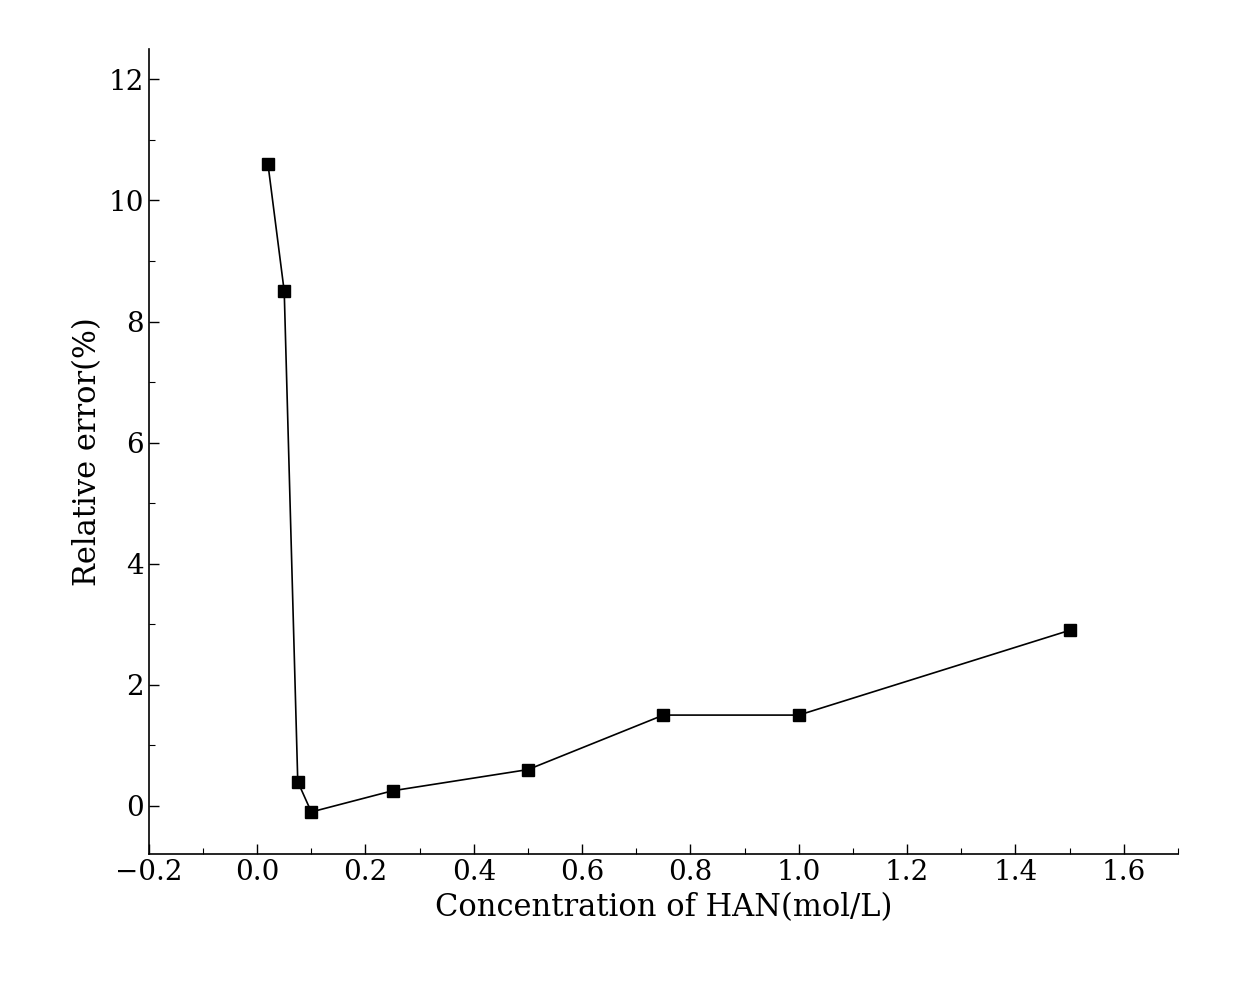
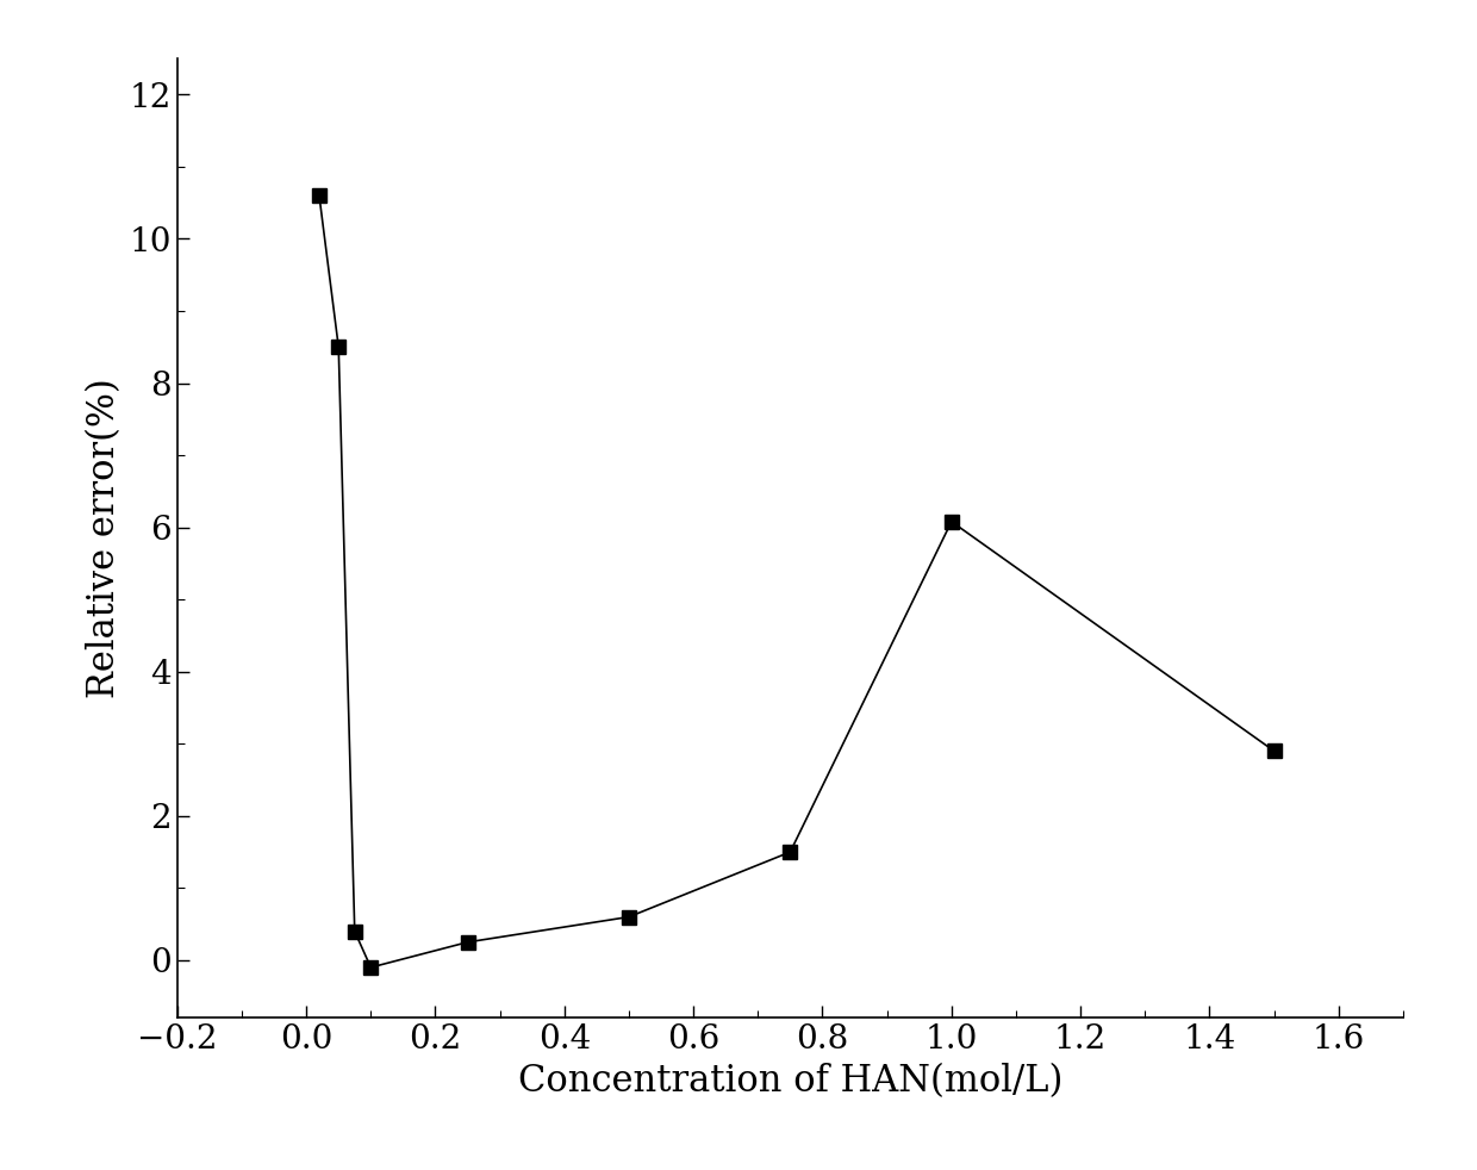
1.0: 1.50 -> 6.08
